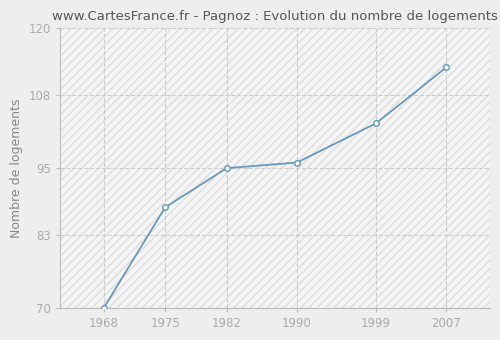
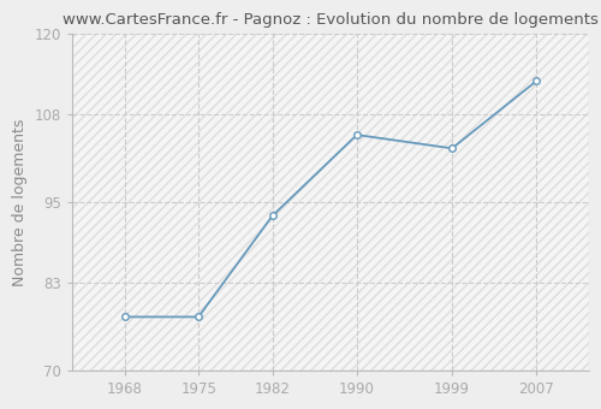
1968: 70 -> 78
1975: 88 -> 78
1982: 95 -> 93
1990: 96 -> 105
